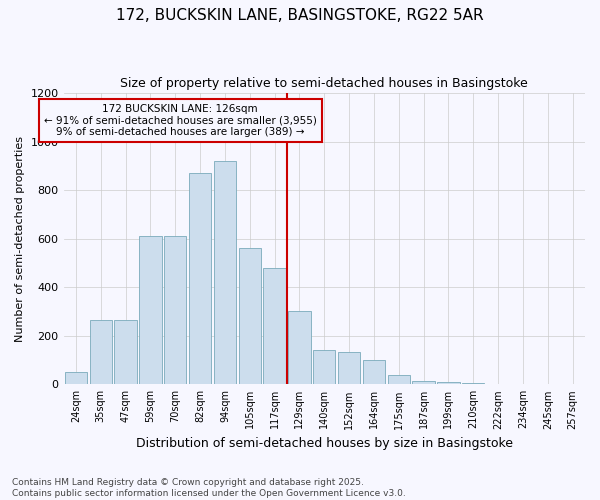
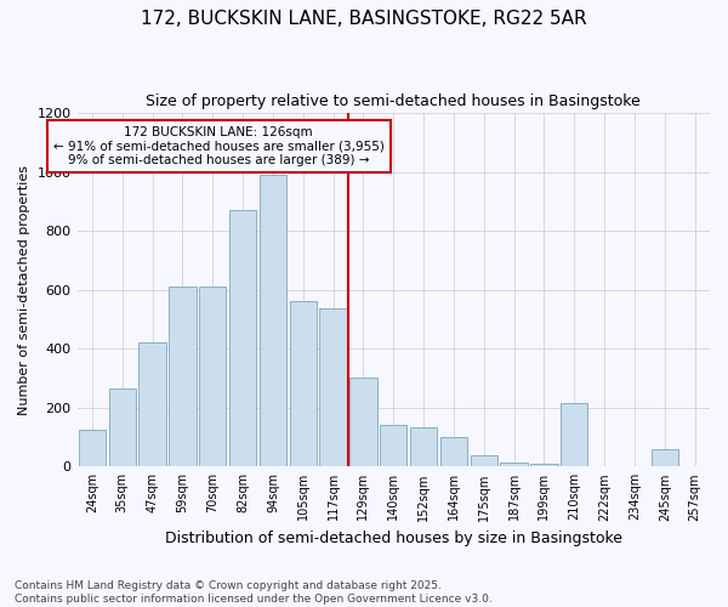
24sqm: 50 -> 125
47sqm: 265 -> 420
94sqm: 920 -> 990
117sqm: 480 -> 535
210sqm: 5 -> 215
245sqm: 1 -> 60
